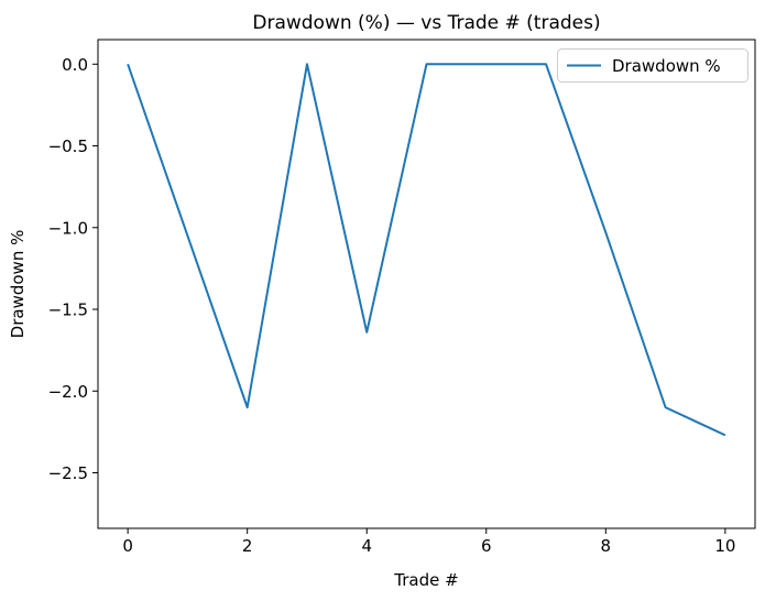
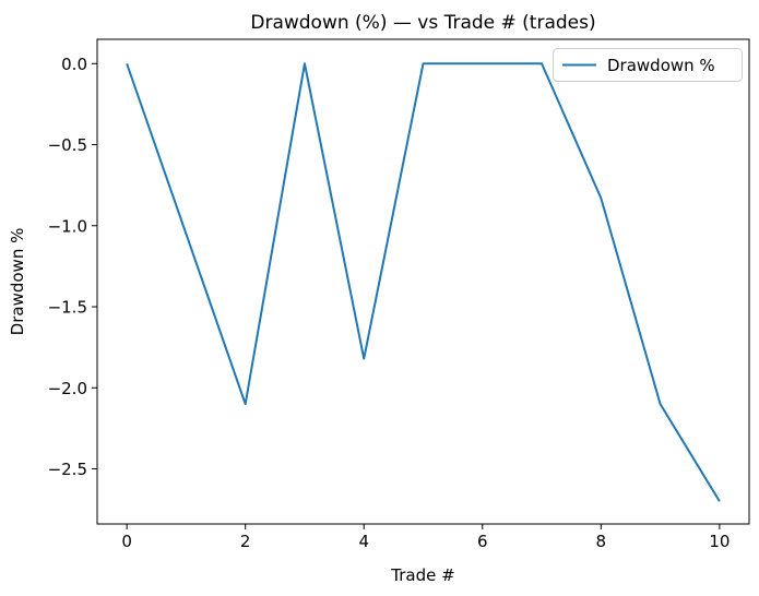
4: -1.64 -> -1.82
8: -1.03 -> -0.83
10: -2.27 -> -2.70
